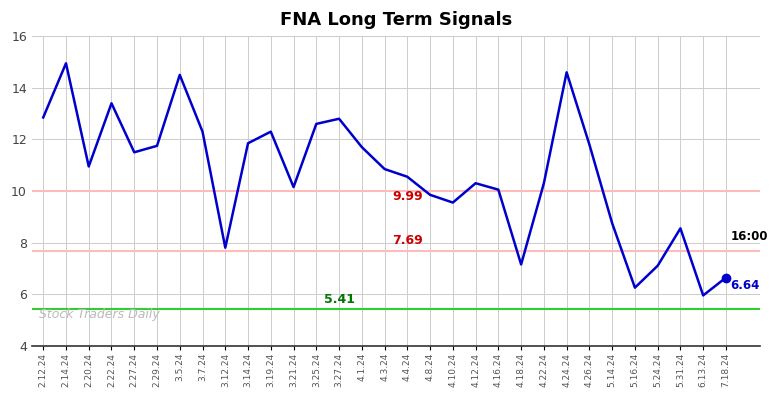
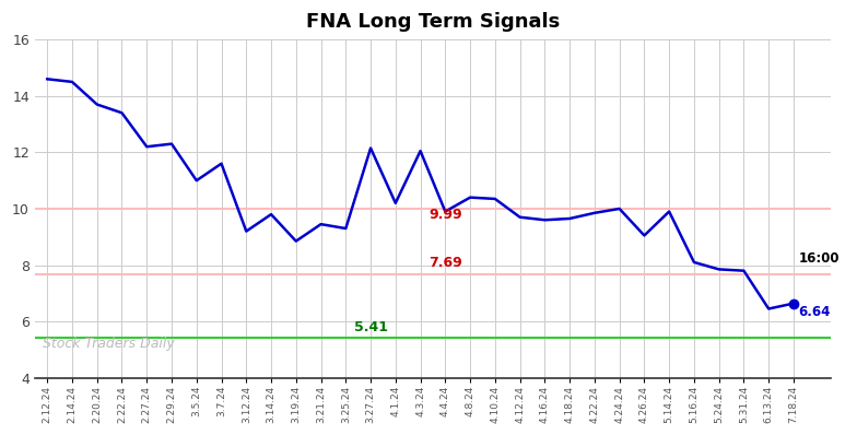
2.12.24: 12.85 -> 14.60
2.14.24: 14.95 -> 14.50
2.20.24: 10.95 -> 13.70
2.27.24: 11.50 -> 12.20
2.29.24: 11.75 -> 12.30
3.5.24: 14.50 -> 11.00
3.7.24: 12.30 -> 11.60
3.12.24: 7.80 -> 9.20
3.14.24: 11.85 -> 9.80
3.19.24: 12.30 -> 8.85
3.21.24: 10.15 -> 9.45
3.25.24: 12.60 -> 9.30
3.27.24: 12.80 -> 12.15
4.1.24: 11.70 -> 10.20
4.3.24: 10.85 -> 12.05
4.4.24: 10.55 -> 9.90
4.8.24: 9.85 -> 10.40
4.10.24: 9.55 -> 10.35
4.12.24: 10.30 -> 9.70
4.16.24: 10.05 -> 9.60
4.18.24: 7.15 -> 9.65
4.22.24: 10.30 -> 9.85
4.24.24: 14.60 -> 10.00
4.26.24: 11.80 -> 9.05
5.14.24: 8.75 -> 9.90
5.16.24: 6.25 -> 8.10
5.24.24: 7.10 -> 7.85
5.31.24: 8.55 -> 7.80
6.13.24: 5.95 -> 6.45
